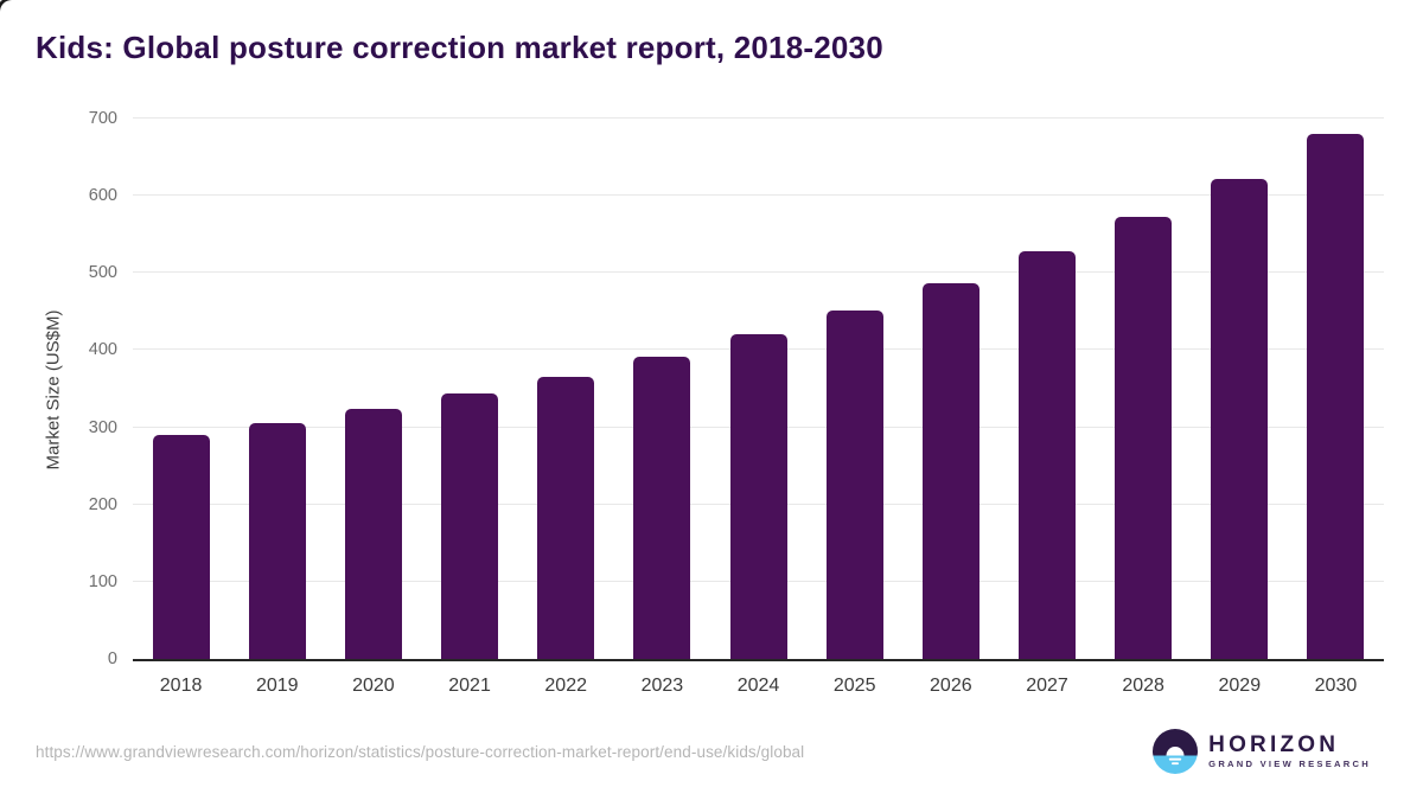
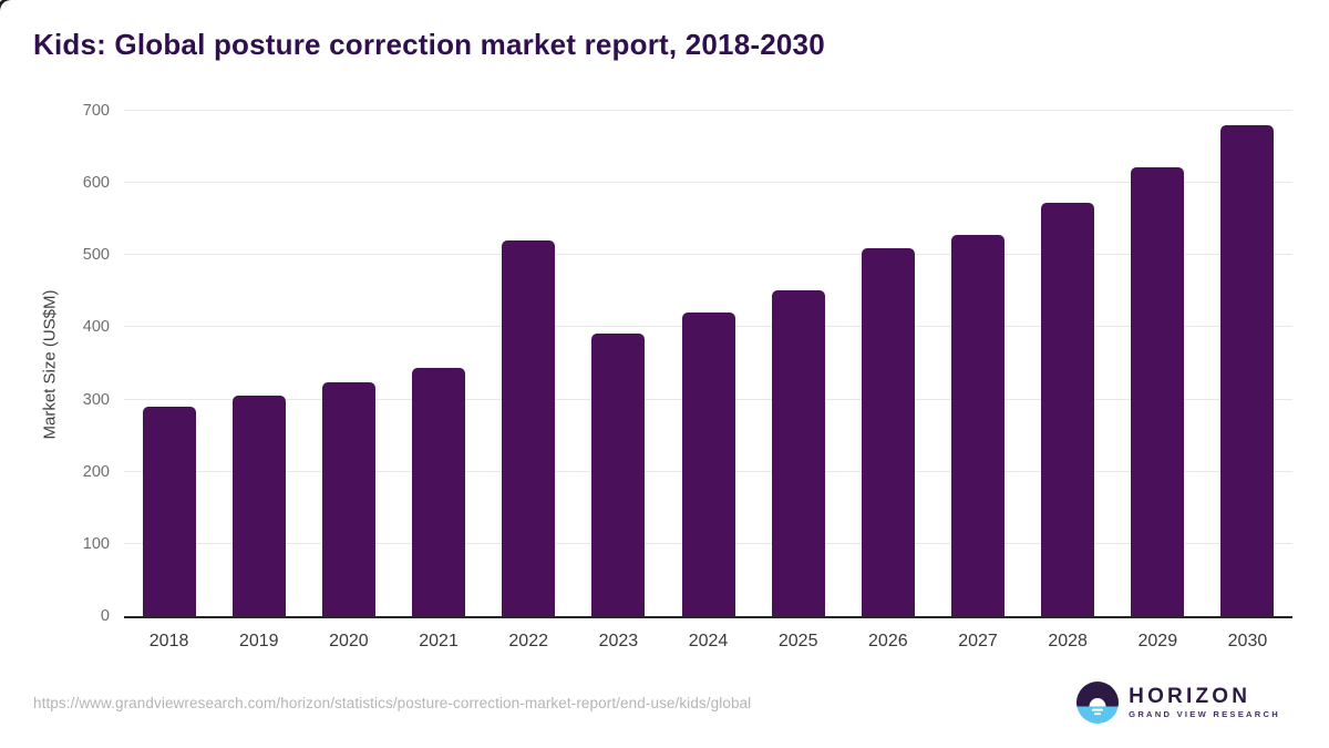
2022: 370 -> 520
2026: 490 -> 510
